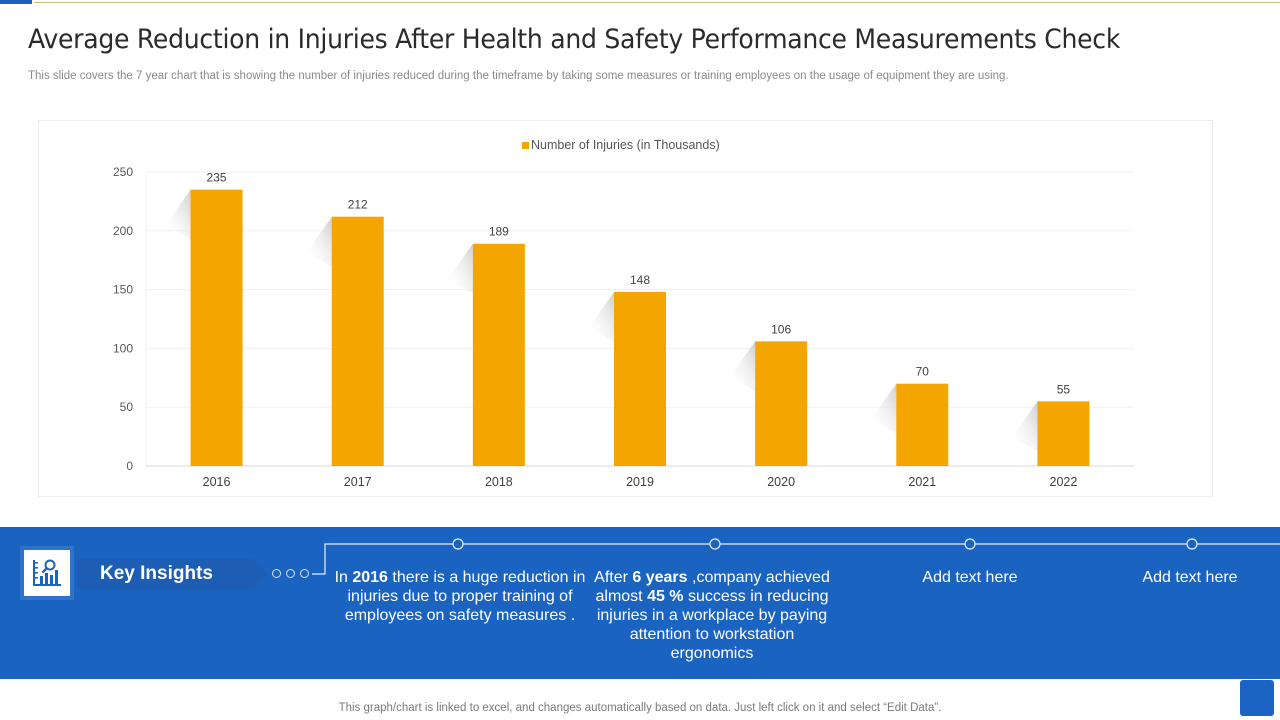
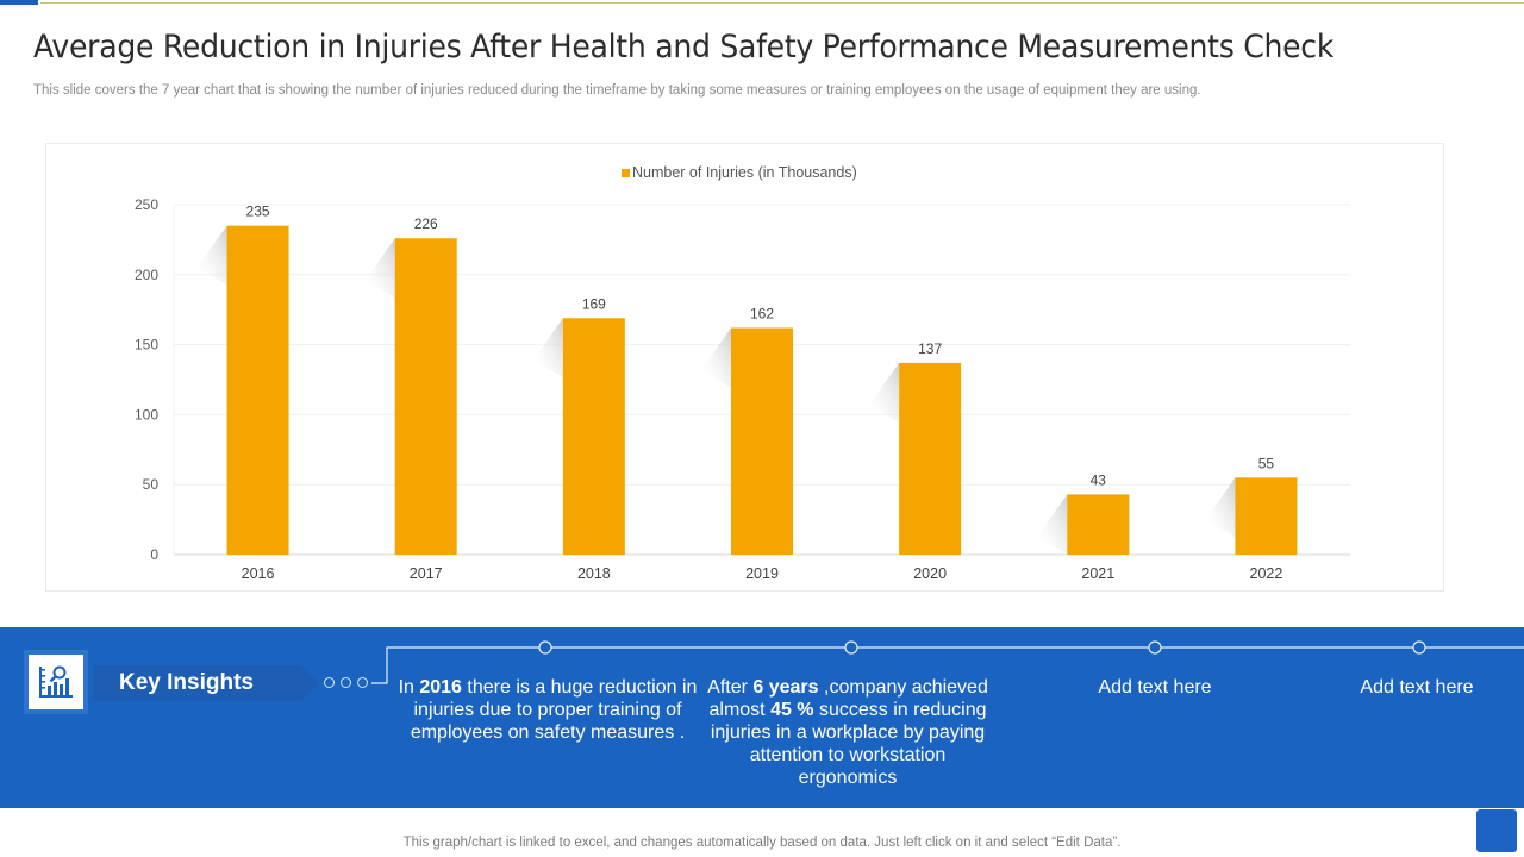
2017: 212 -> 226
2018: 189 -> 169
2019: 148 -> 162
2020: 106 -> 137
2021: 70 -> 43
